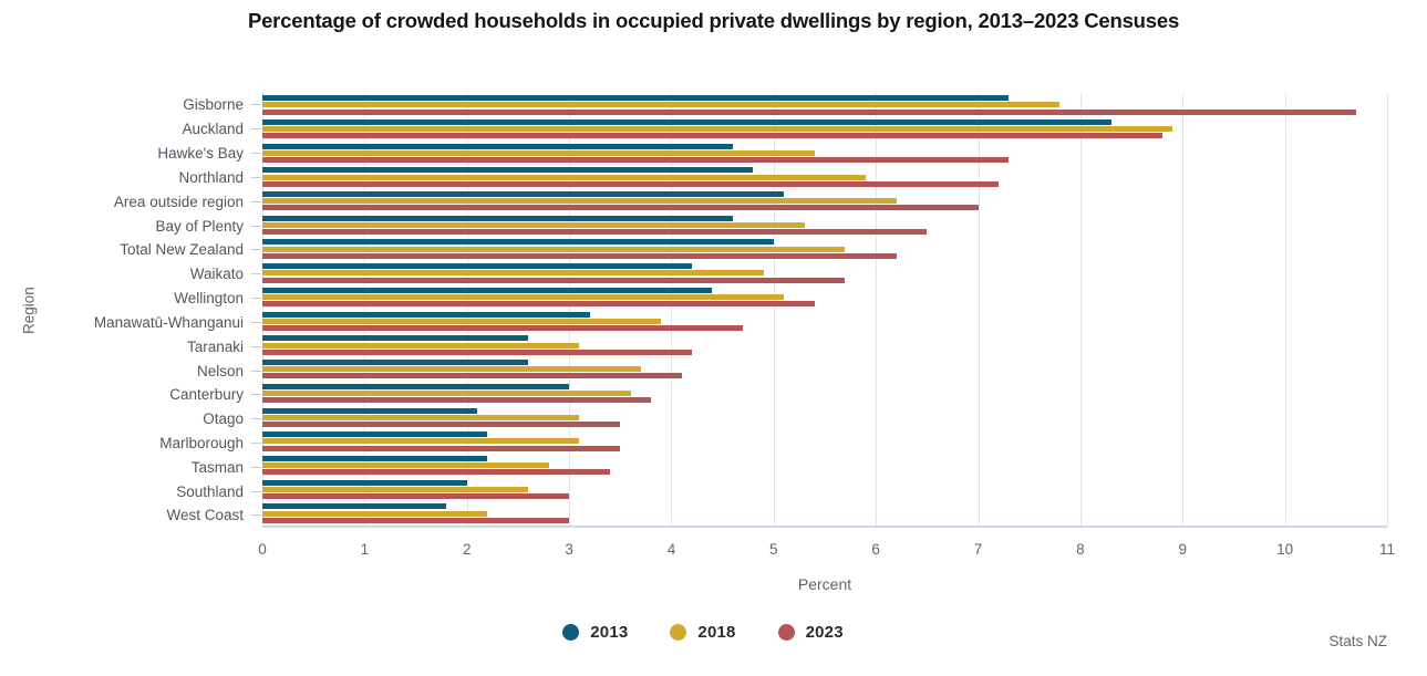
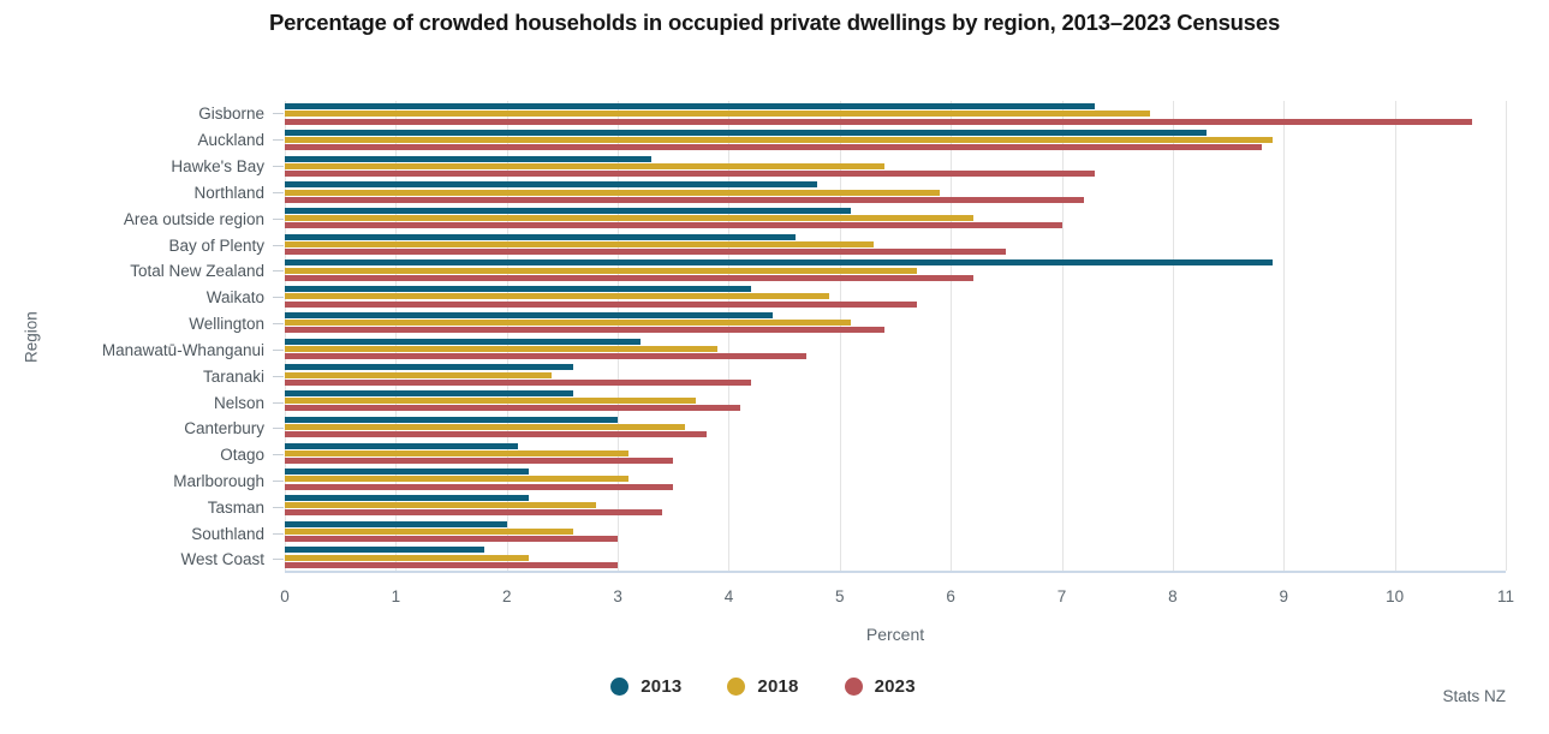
2013/Hawke's Bay: 4.6 -> 3.3
2013/Total New Zealand: 5.0 -> 8.9
2018/Taranaki: 3.1 -> 2.4
